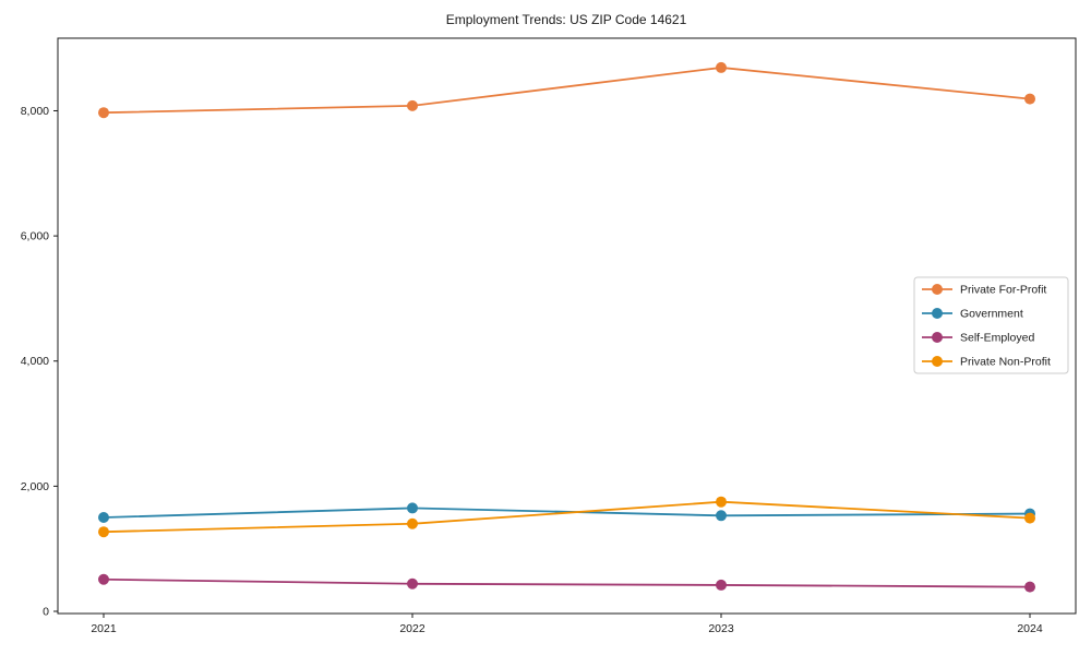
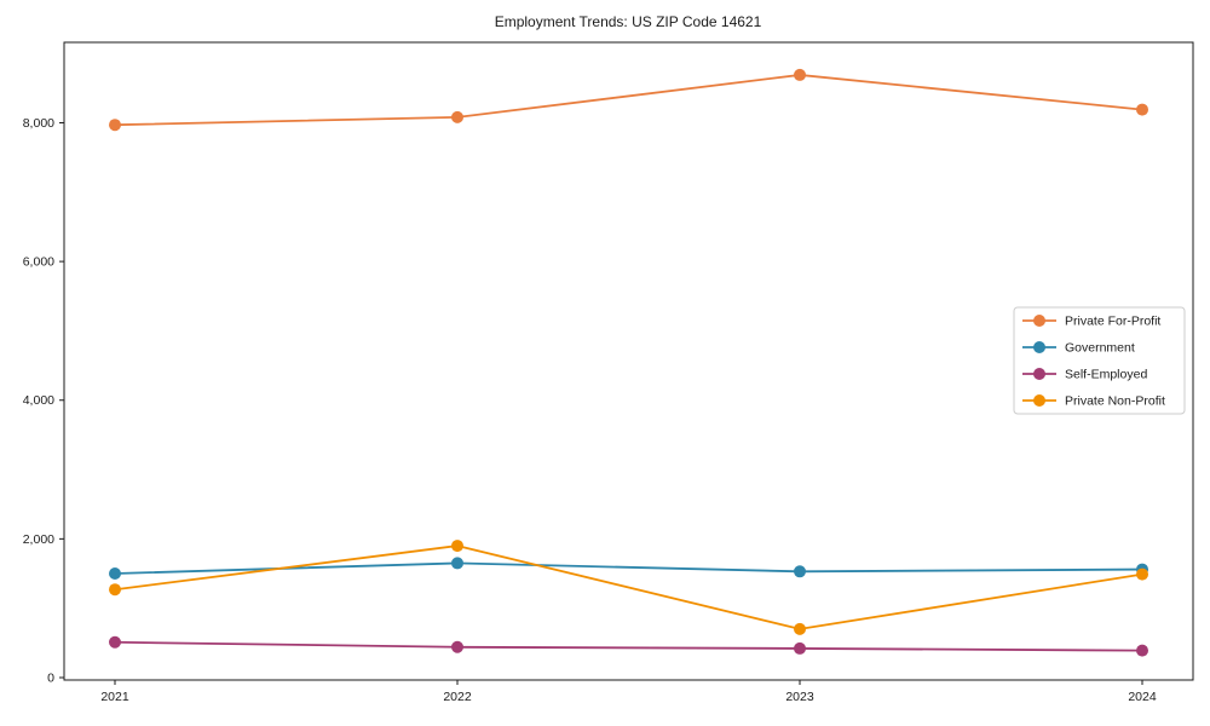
Private Non-Profit/2022: 1400 -> 1900
Private Non-Profit/2023: 1800 -> 700
